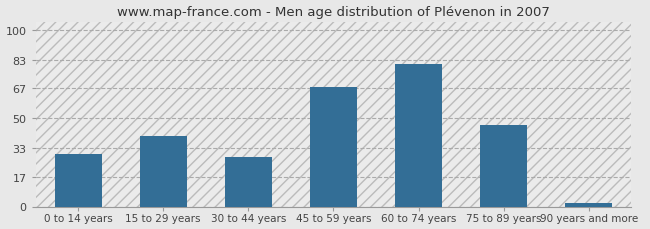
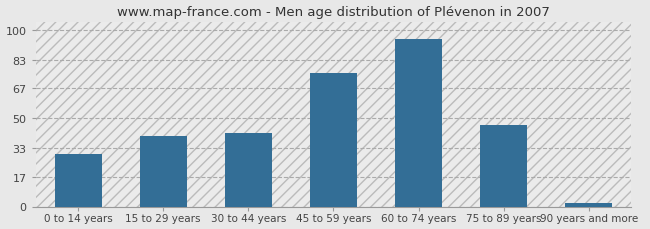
30 to 44 years: 28 -> 42
45 to 59 years: 68 -> 76
60 to 74 years: 81 -> 95
